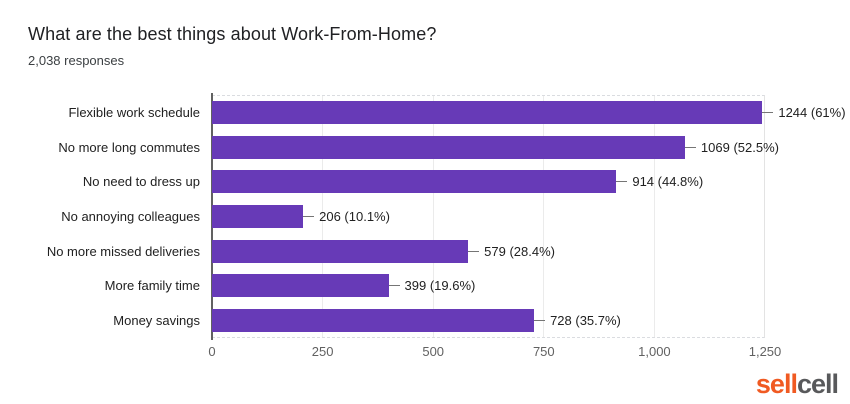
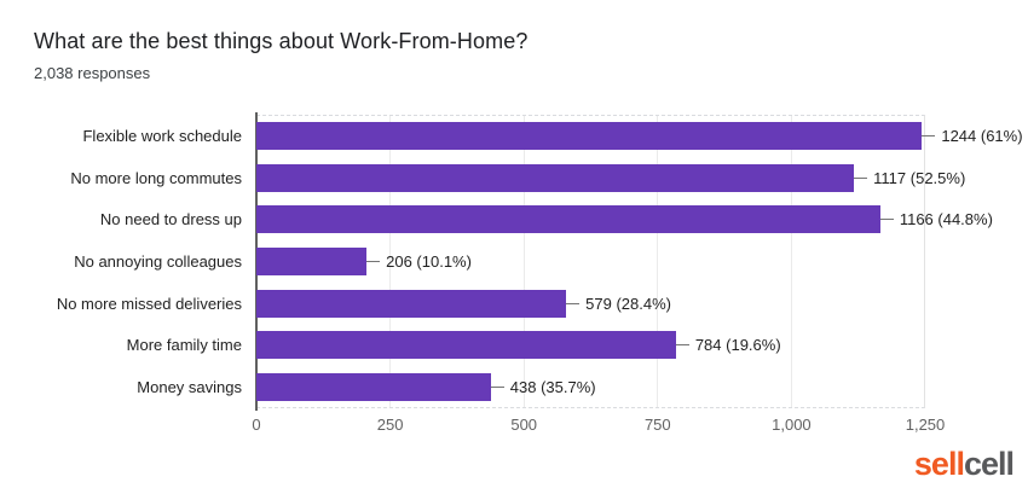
No more long commutes: 1069 -> 1117
No need to dress up: 914 -> 1166
More family time: 399 -> 784
Money savings: 728 -> 438
